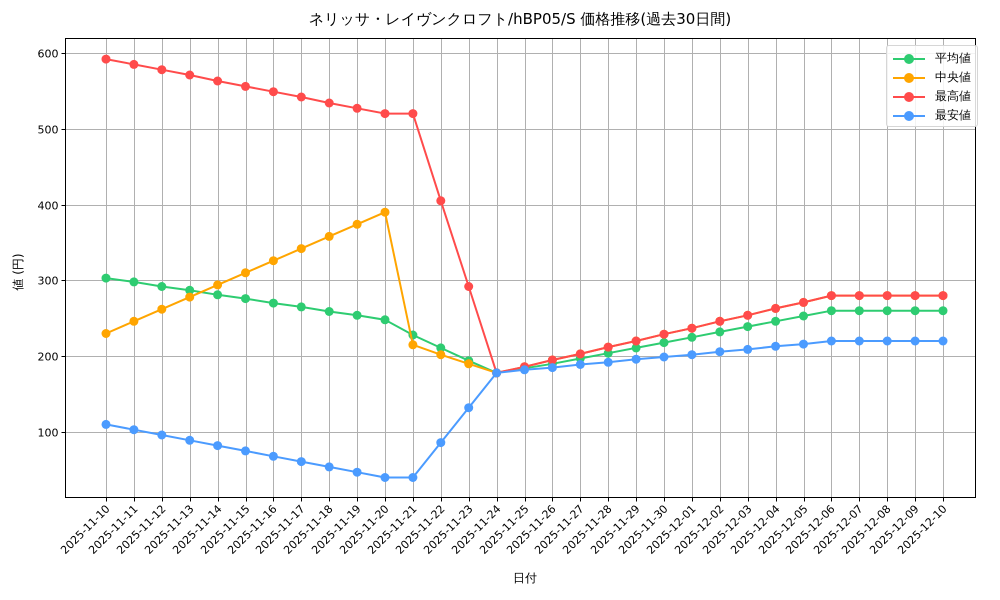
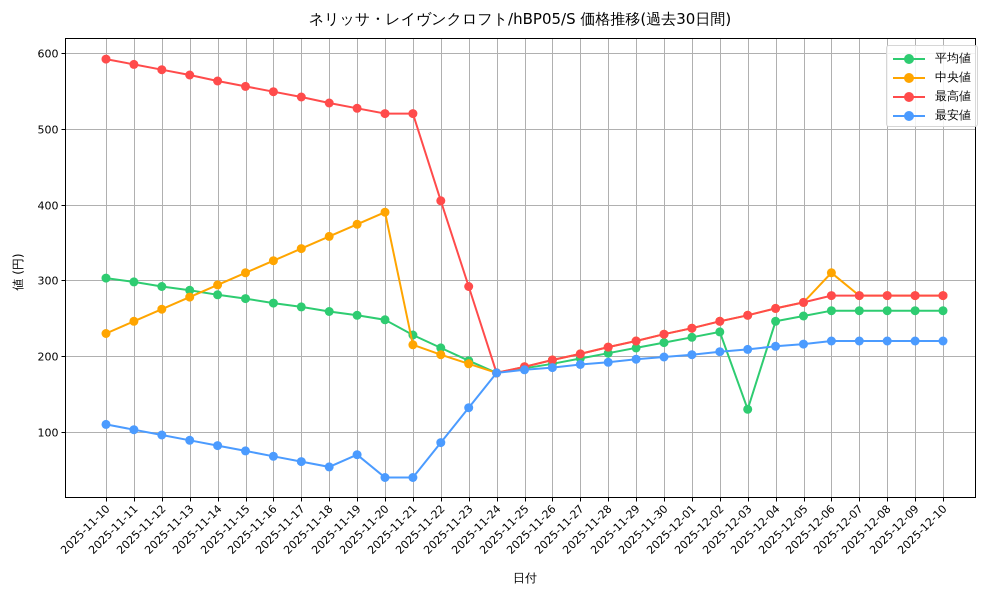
最安値/2025-11-19: 50 -> 70
平均値/2025-12-03: 240 -> 130
中央値/2025-12-06: 280 -> 310
